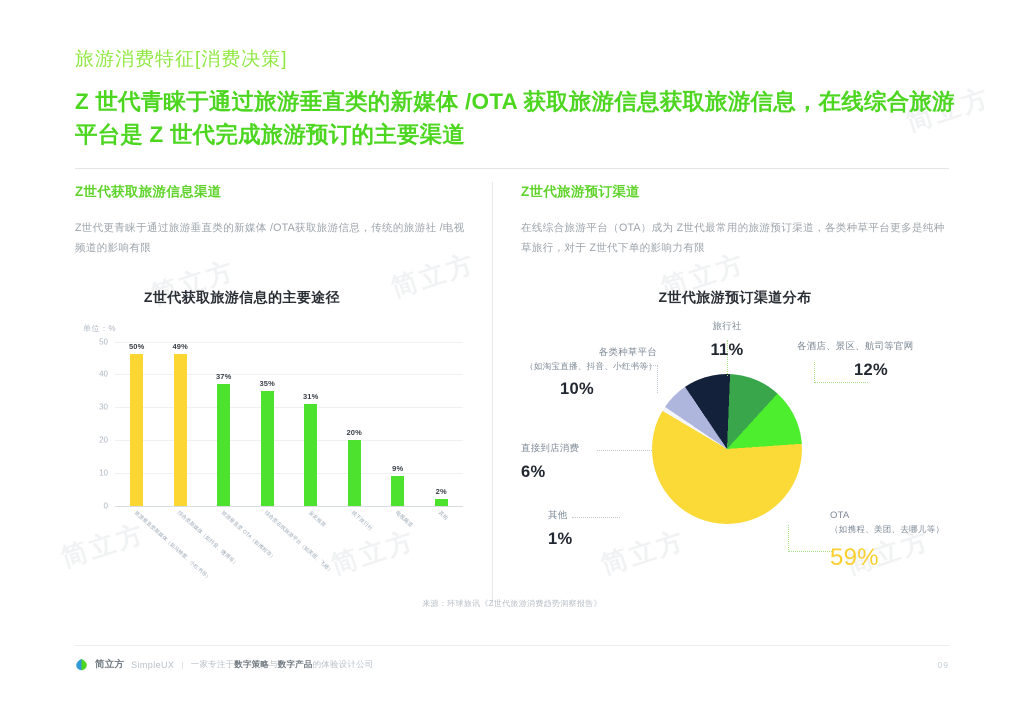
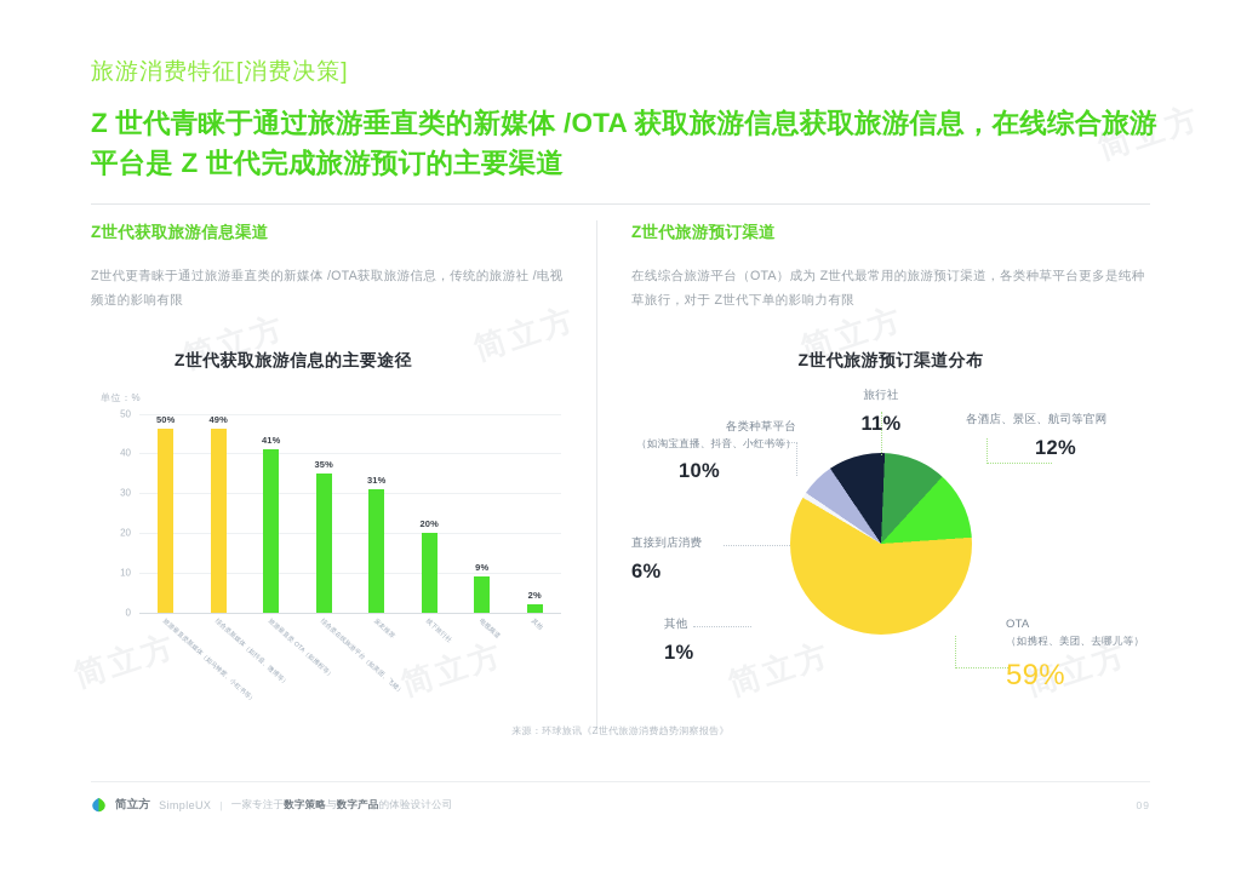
Z世代获取旅游信息的主要途径/旅游垂直类 OTA（如携程等）: 37% -> 41%
